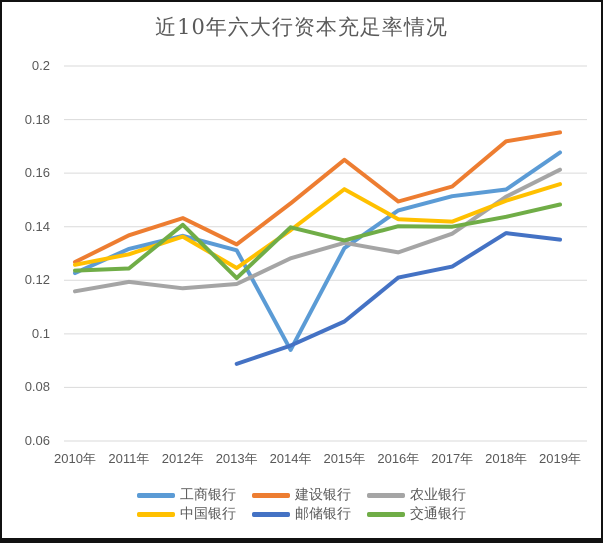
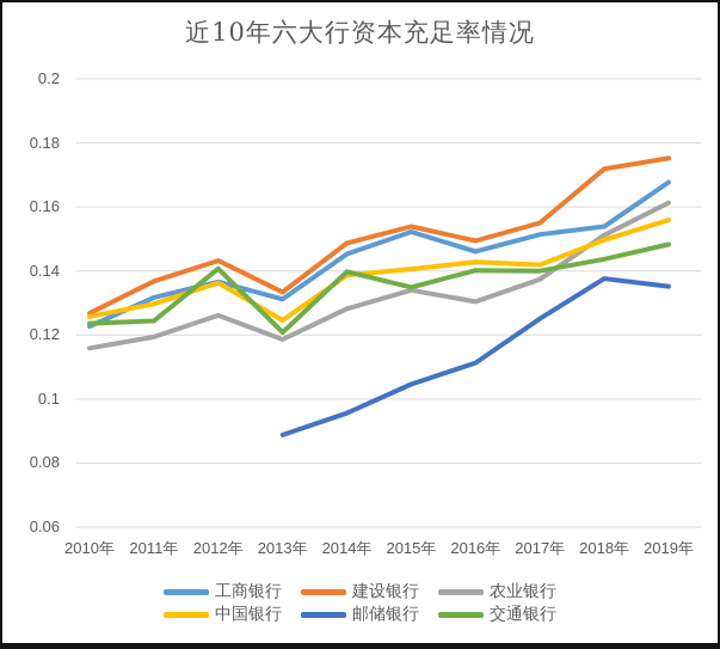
农业银行/2012年: 0.117 -> 0.126
工商银行/2014年: 0.094 -> 0.145
工商银行/2015年: 0.132 -> 0.152
建设银行/2015年: 0.165 -> 0.154
中国银行/2015年: 0.154 -> 0.141
邮储银行/2016年: 0.121 -> 0.111
